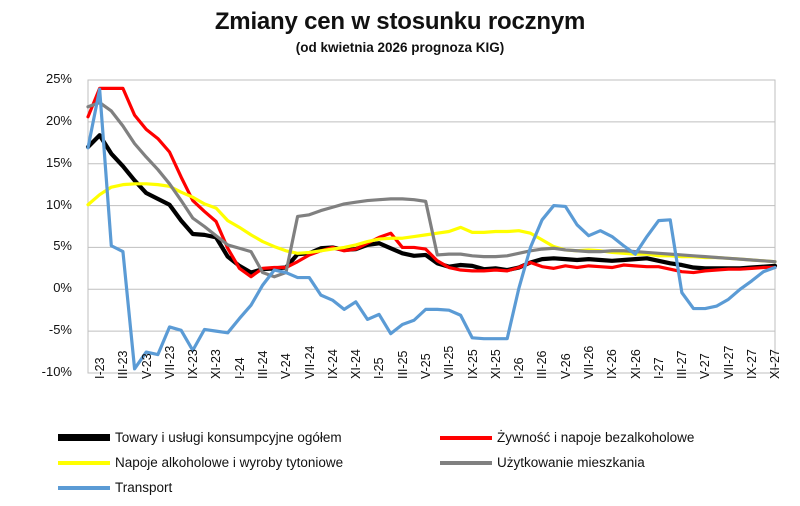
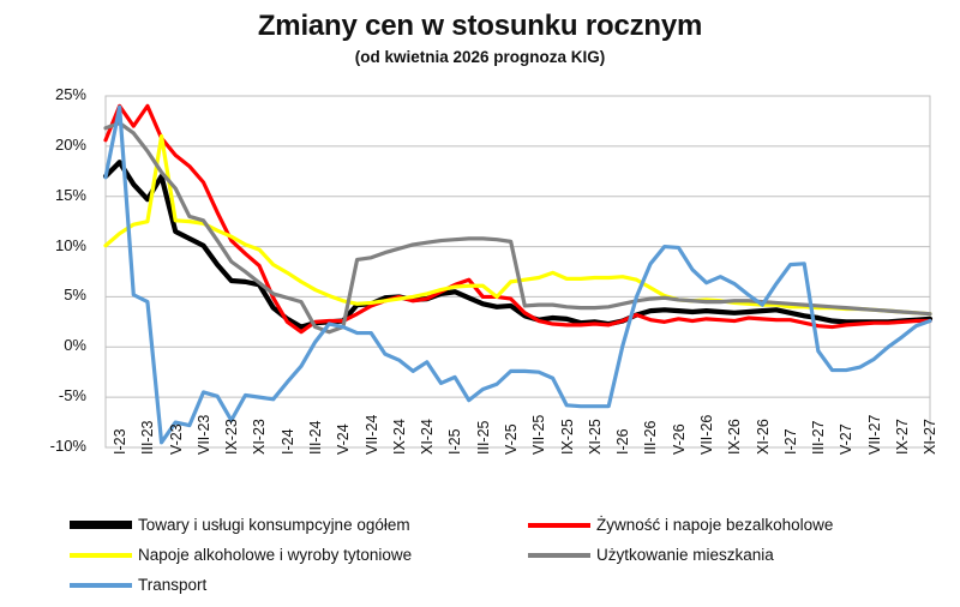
Żywność i napoje bezalkoholowe/III-23: 24% -> 22%
Towary i usługi konsumpcyjne ogółem/V-23: 13% -> 17%
Napoje alkoholowe i wyroby tytoniowe/V-23: 13% -> 21%
Użytkowanie mieszkania/VII-23: 14% -> 13%
Napoje alkoholowe i wyroby tytoniowe/V-25: 6% -> 5%
